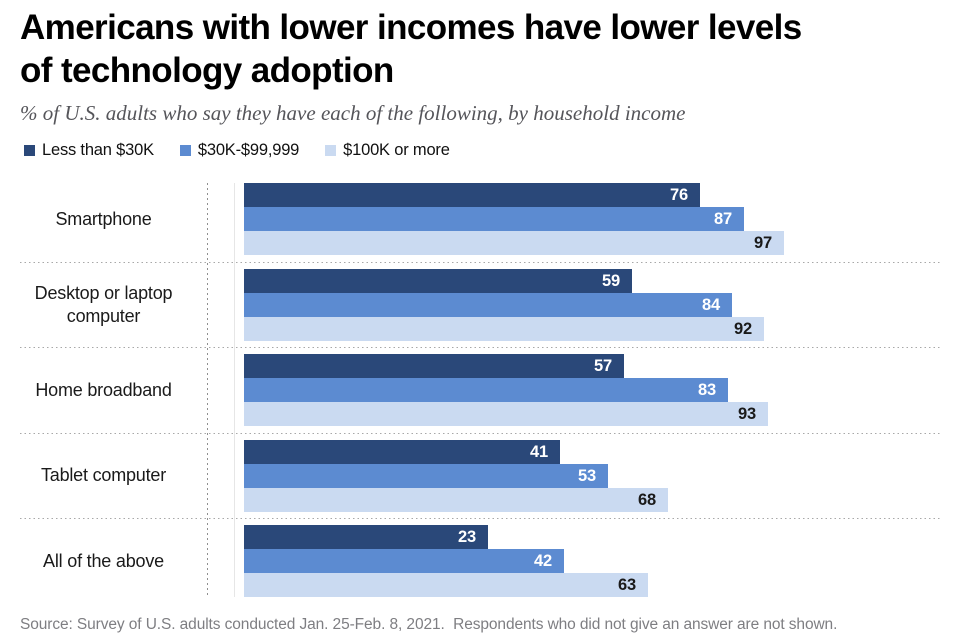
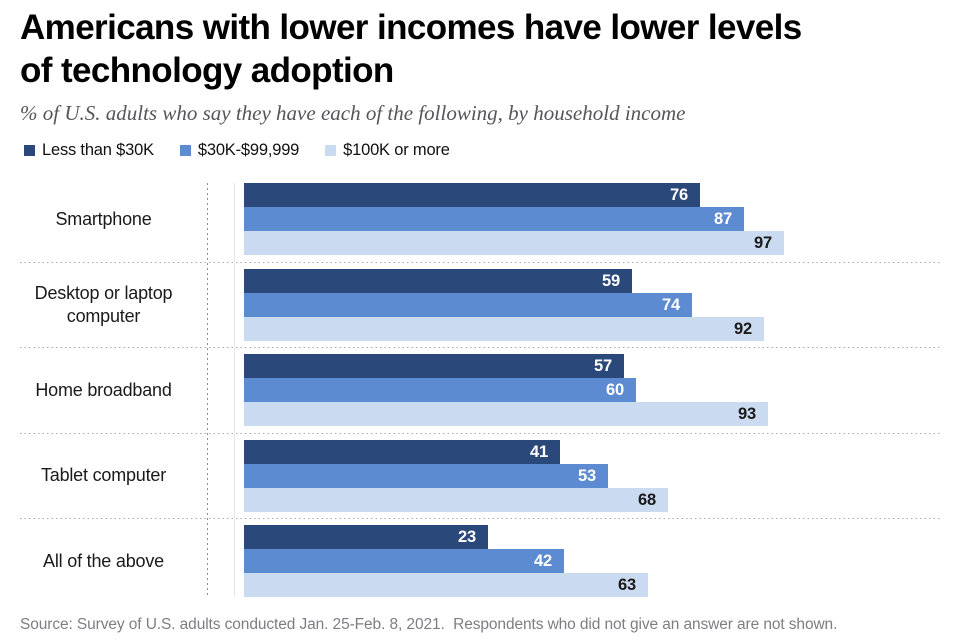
$30K-$99,999/Desktop or laptop computer: 84 -> 74
$30K-$99,999/Home broadband: 83 -> 60
